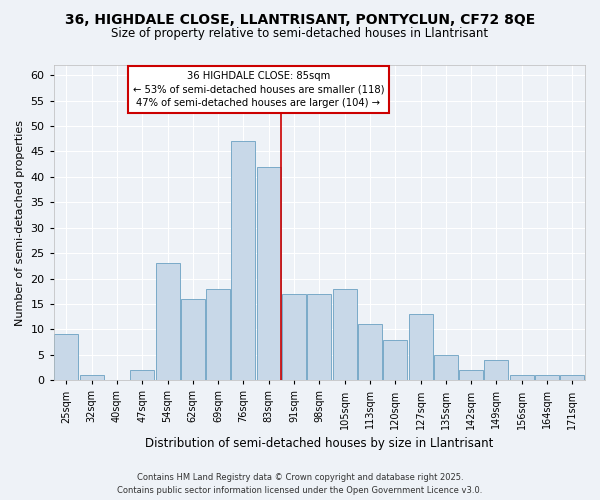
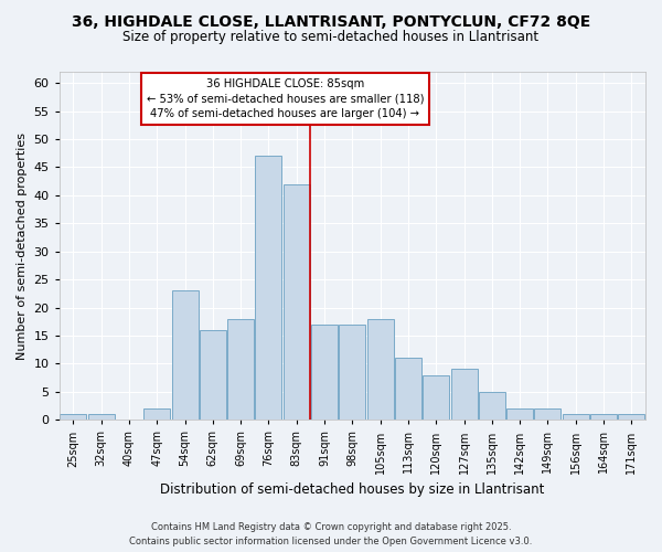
25sqm: 9 -> 1
127sqm: 13 -> 9
149sqm: 4 -> 2
